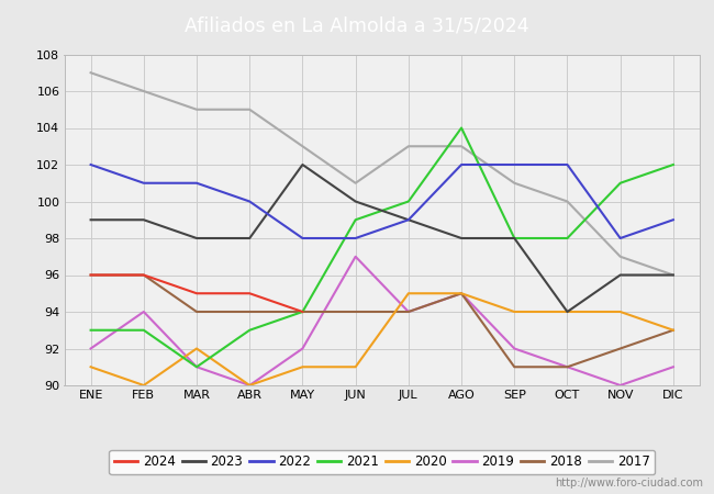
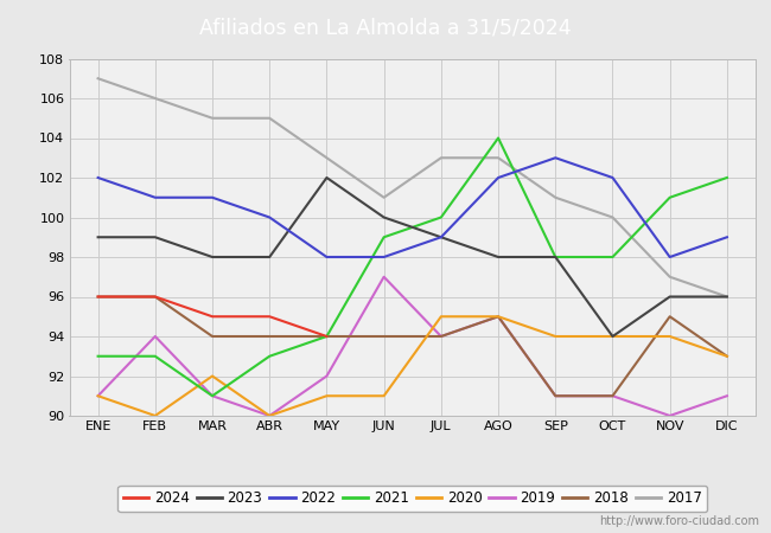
2019/ENE: 92 -> 91
2022/SEP: 102 -> 103
2019/SEP: 92 -> 91
2018/NOV: 92 -> 95
